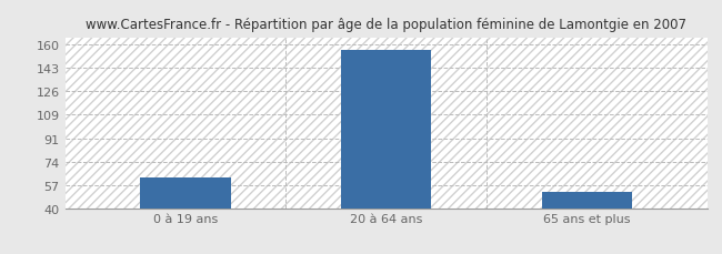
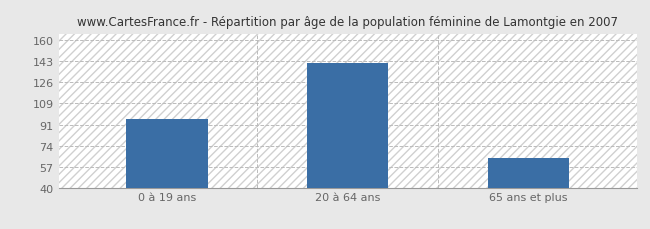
0 à 19 ans: 62 -> 96
20 à 64 ans: 156 -> 141
65 ans et plus: 52 -> 64
